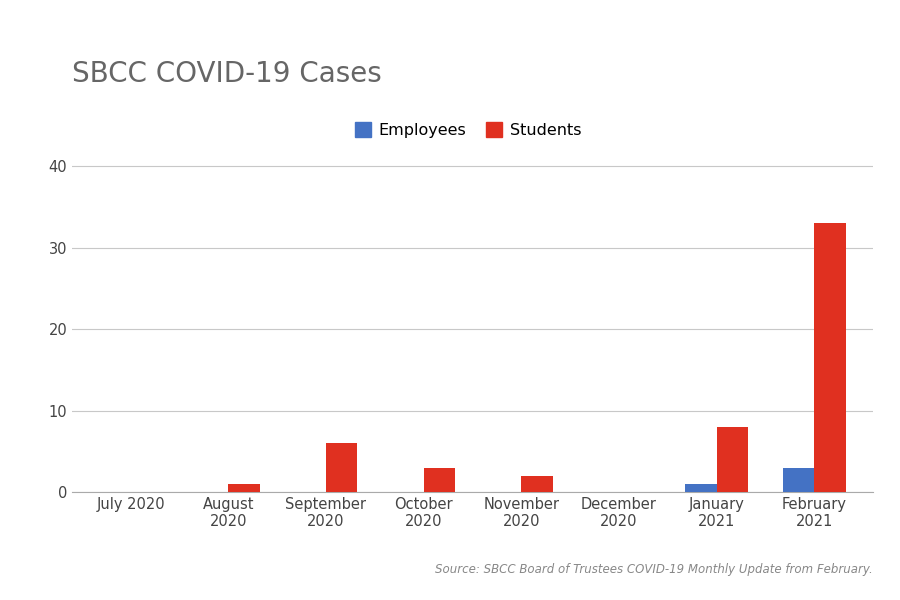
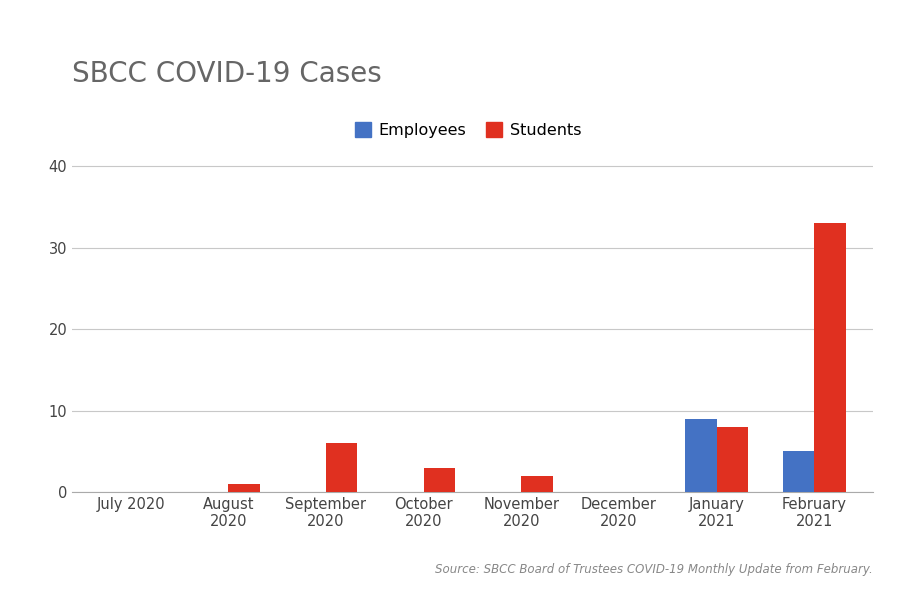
Employees/January 2021: 1 -> 9
Employees/February 2021: 3 -> 5
